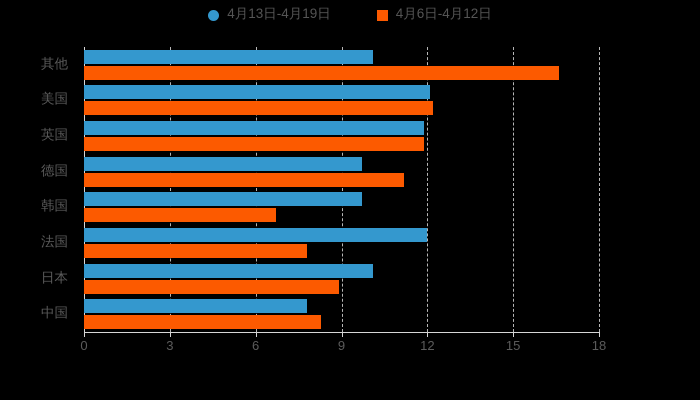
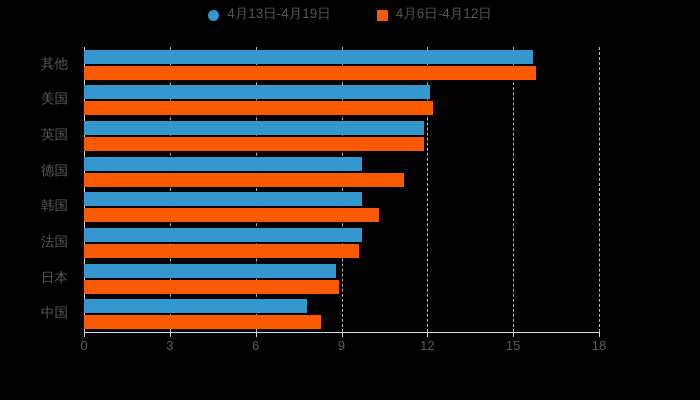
4月13日-4月19日/其他: 10.1 -> 15.7
4月6日-4月12日/其他: 16.6 -> 15.8
4月6日-4月12日/韩国: 6.7 -> 10.3
4月13日-4月19日/法国: 12.0 -> 9.7
4月6日-4月12日/法国: 7.8 -> 9.6
4月13日-4月19日/日本: 10.1 -> 8.8
